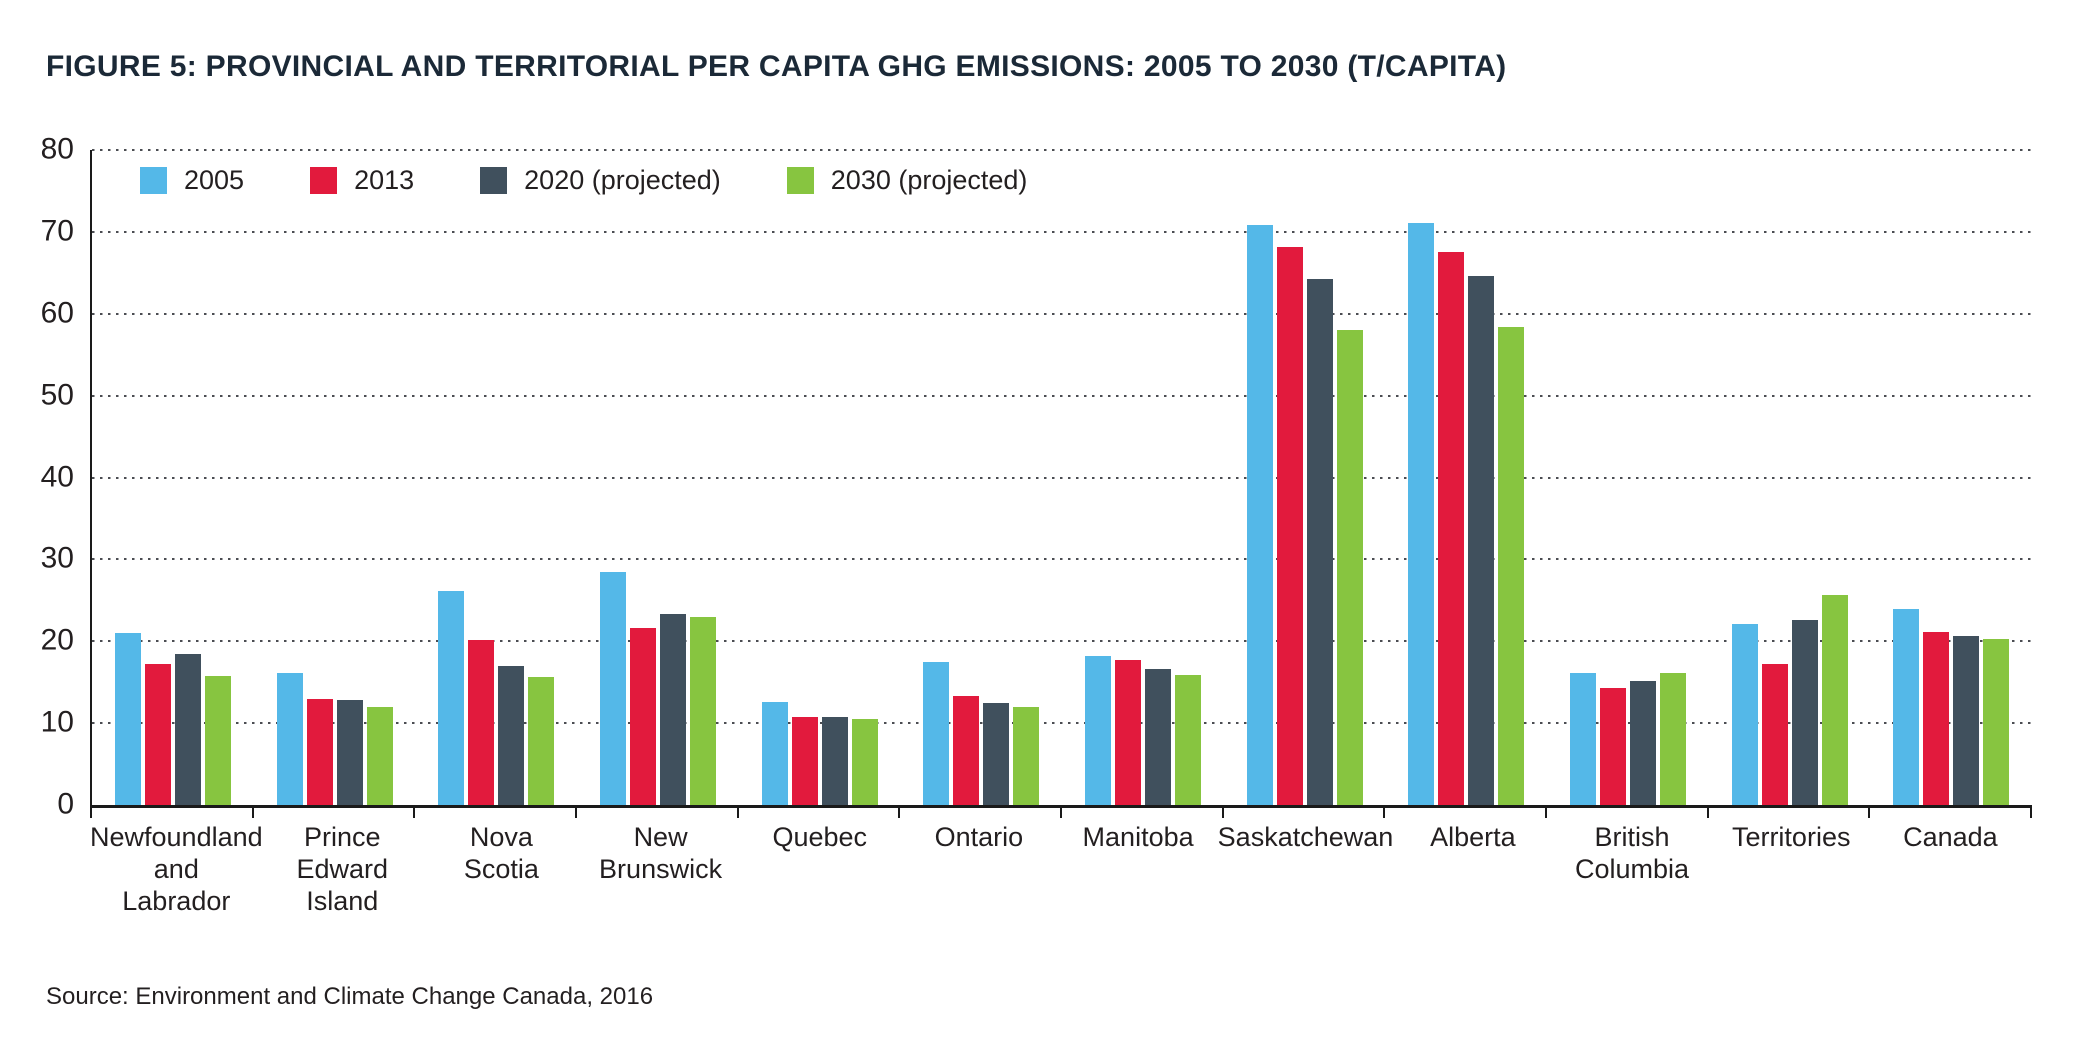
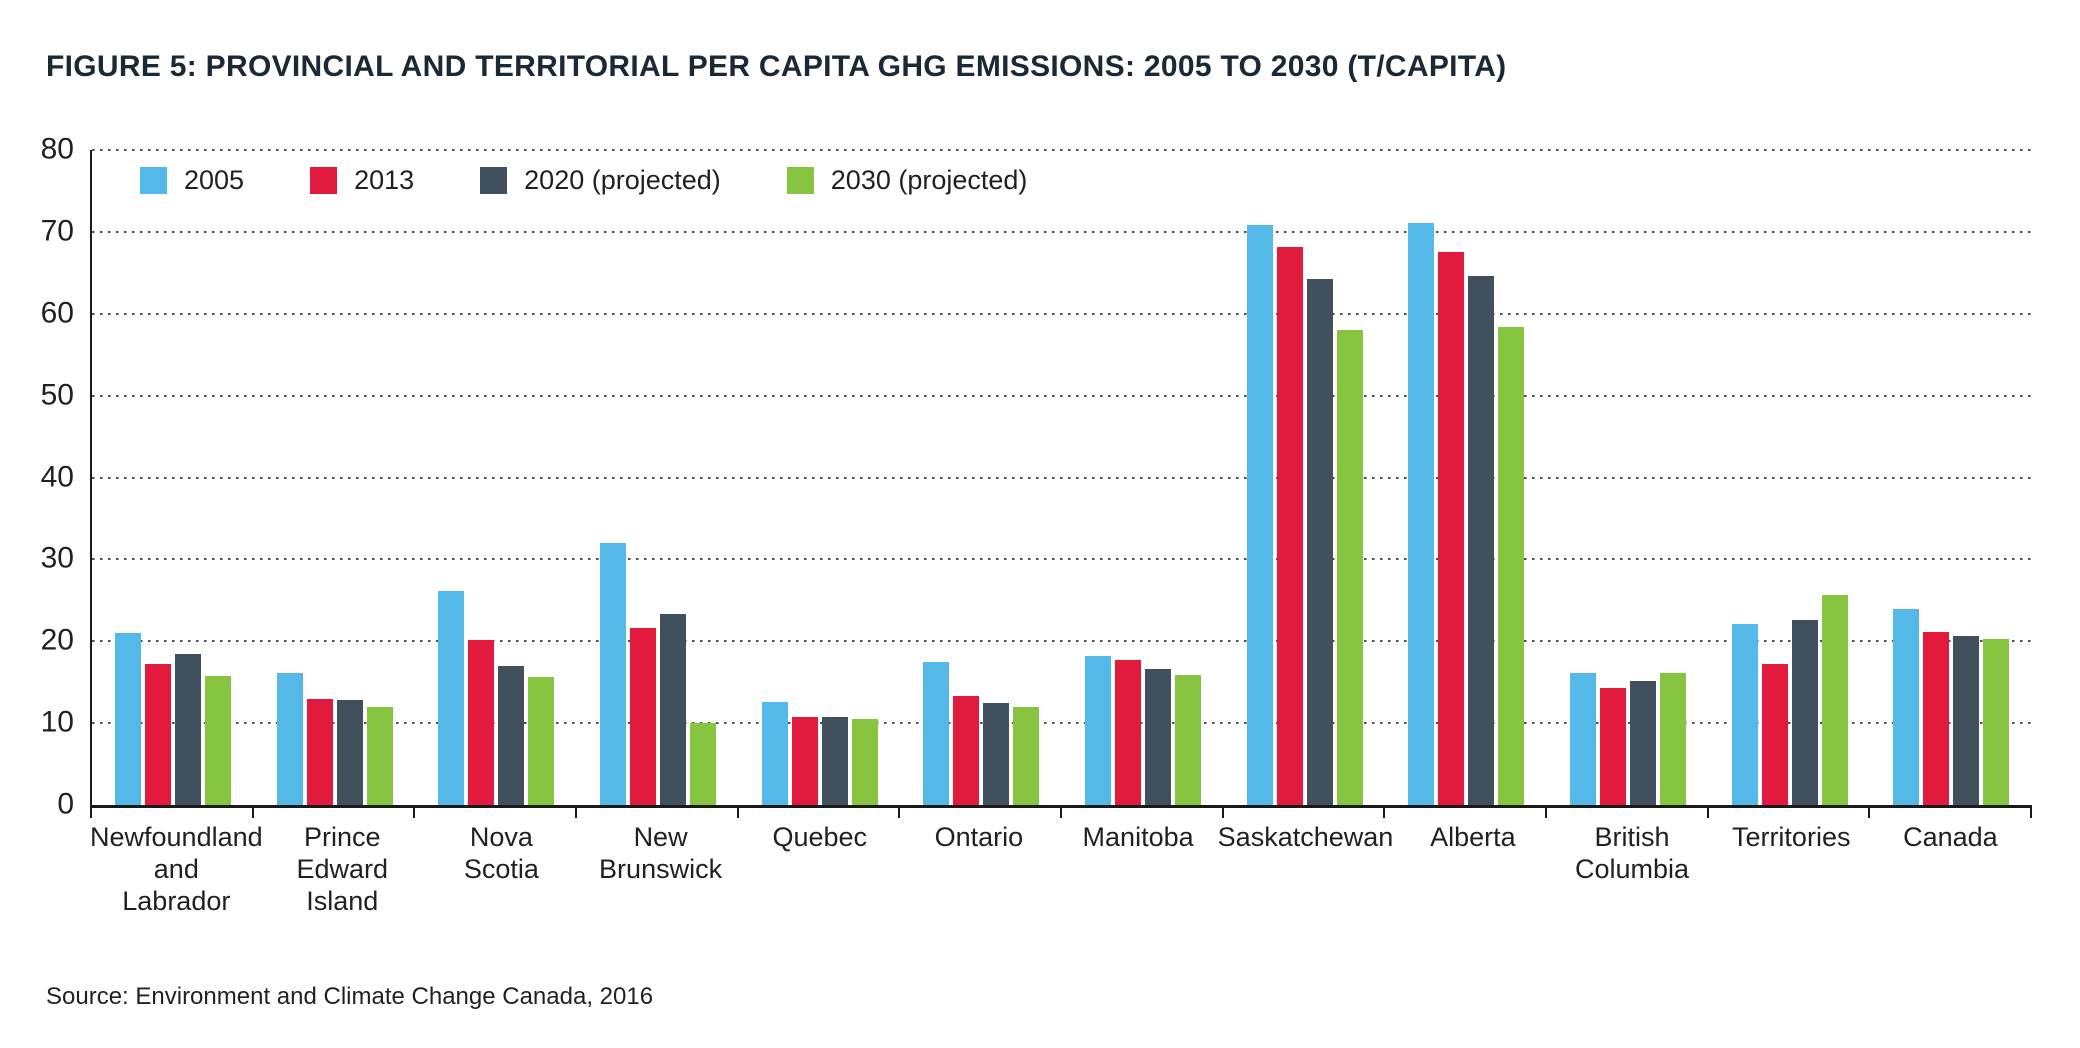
2005/New Brunswick: 28 -> 32
2030 (projected)/New Brunswick: 23 -> 10
